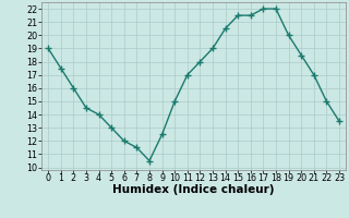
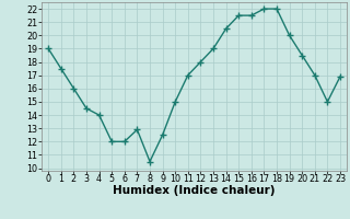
5: 13.0 -> 12.0
7: 11.5 -> 12.9
23: 13.5 -> 16.9
